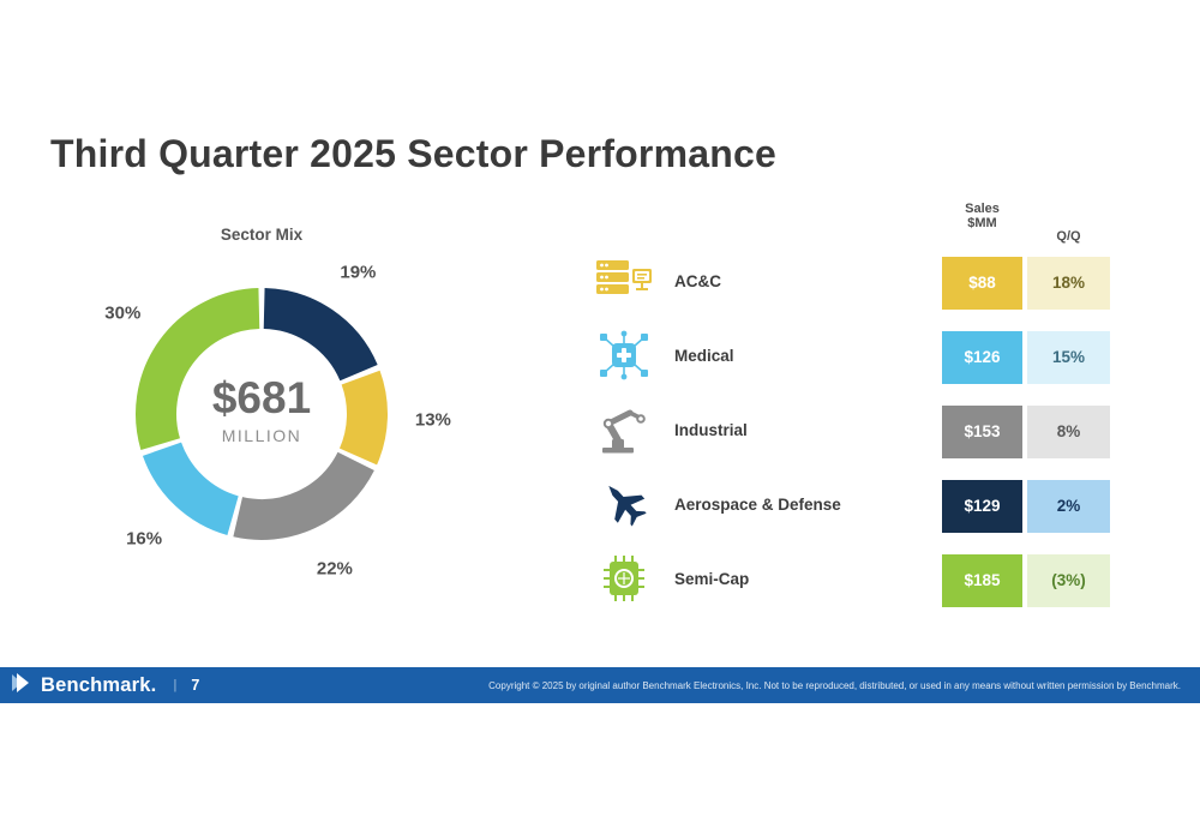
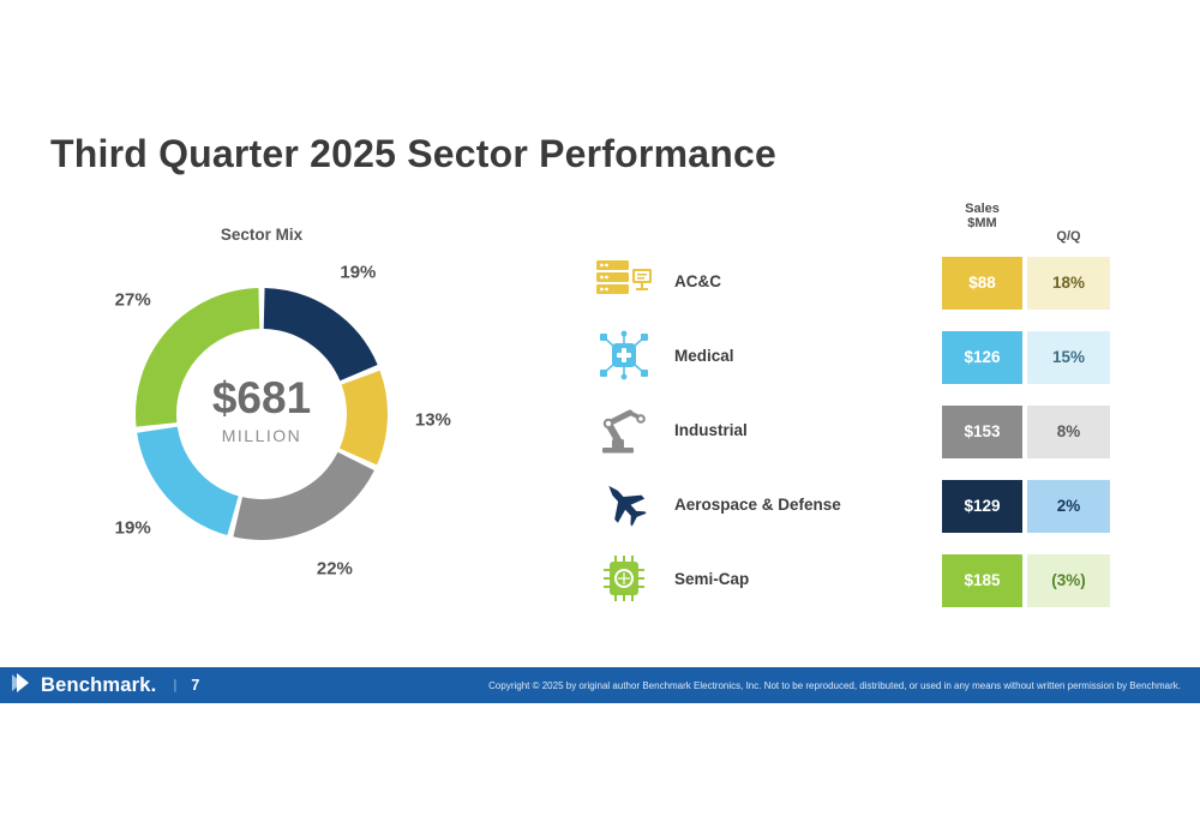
Medical: 16% -> 19%
Semi-Cap: 30% -> 27%
